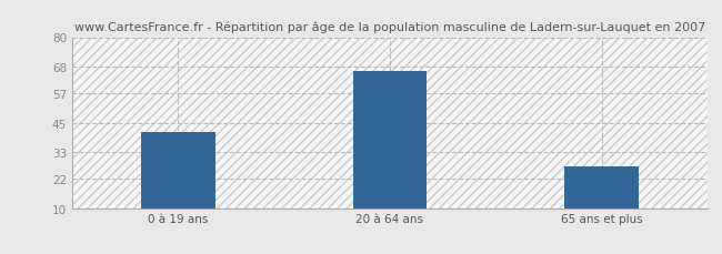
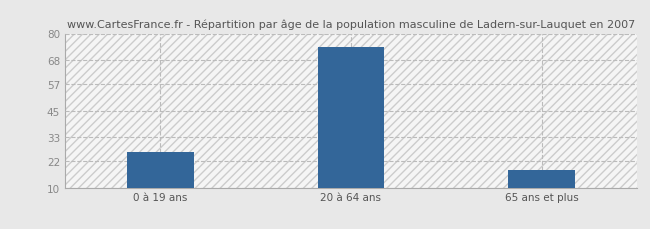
0 à 19 ans: 41 -> 26
20 à 64 ans: 66 -> 74
65 ans et plus: 27 -> 18
